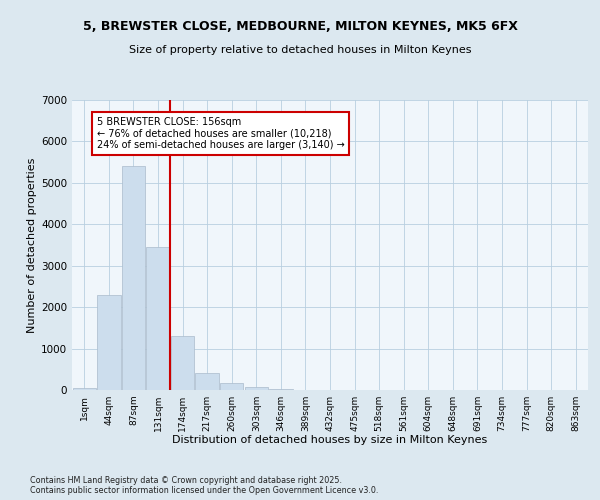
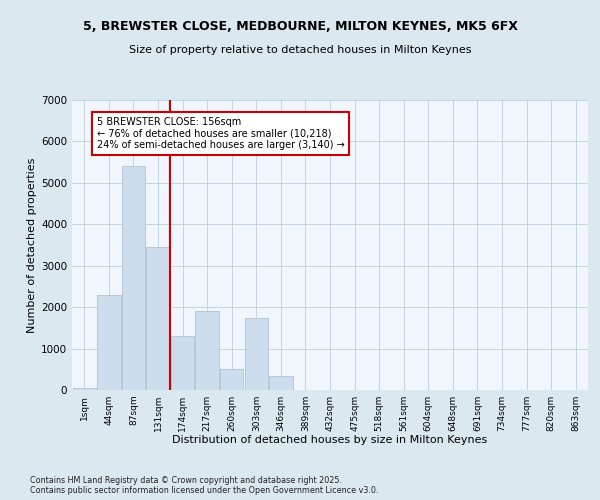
217sqm: 400 -> 1900
260sqm: 170 -> 500
303sqm: 70 -> 1750
346sqm: 30 -> 350
